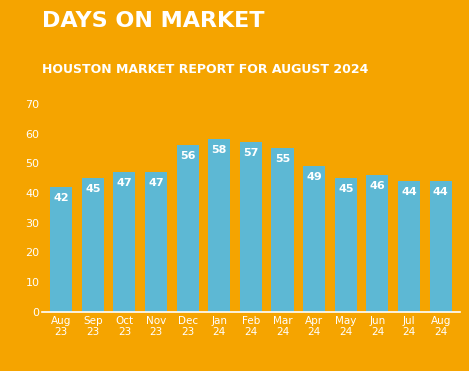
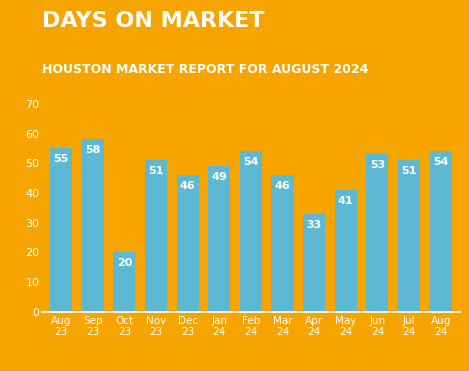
Aug 23: 42 -> 55
Sep 23: 45 -> 58
Oct 23: 47 -> 20
Nov 23: 47 -> 51
Dec 23: 56 -> 46
Jan 24: 58 -> 49
Feb 24: 57 -> 54
Mar 24: 55 -> 46
Apr 24: 49 -> 33
May 24: 45 -> 41
Jun 24: 46 -> 53
Jul 24: 44 -> 51
Aug 24: 44 -> 54
